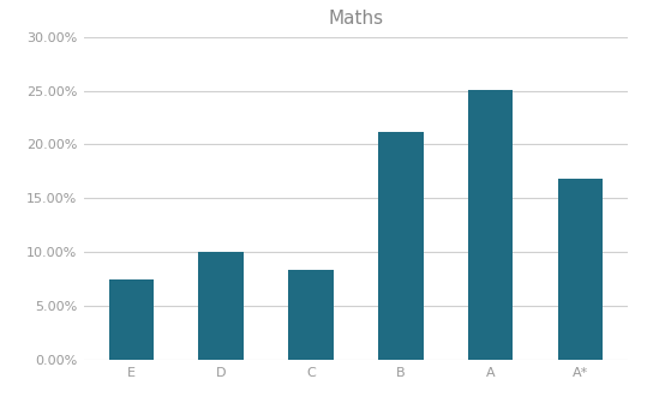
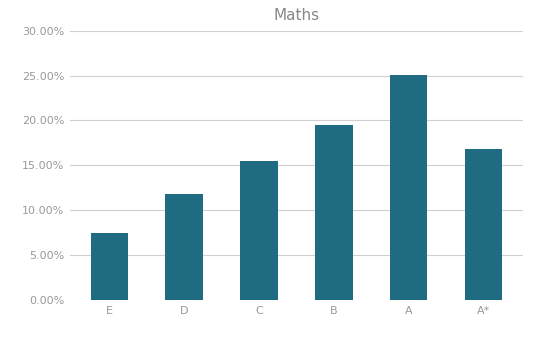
D: 10.0% -> 11.8%
C: 8.4% -> 15.5%
B: 21.2% -> 19.5%
